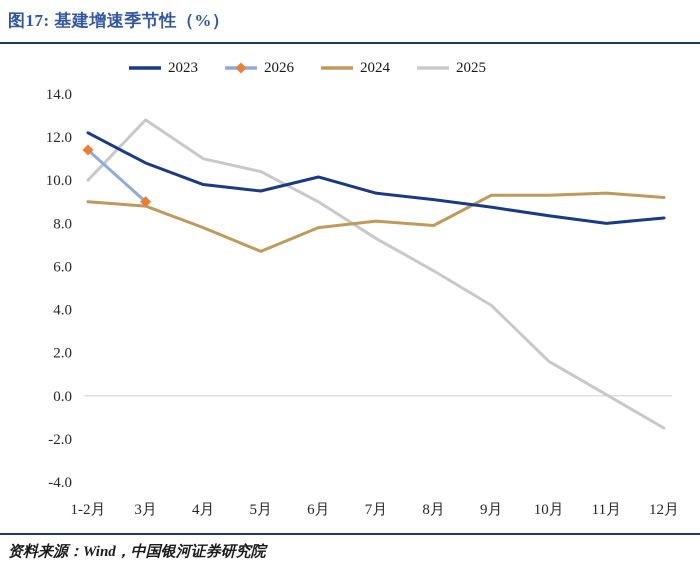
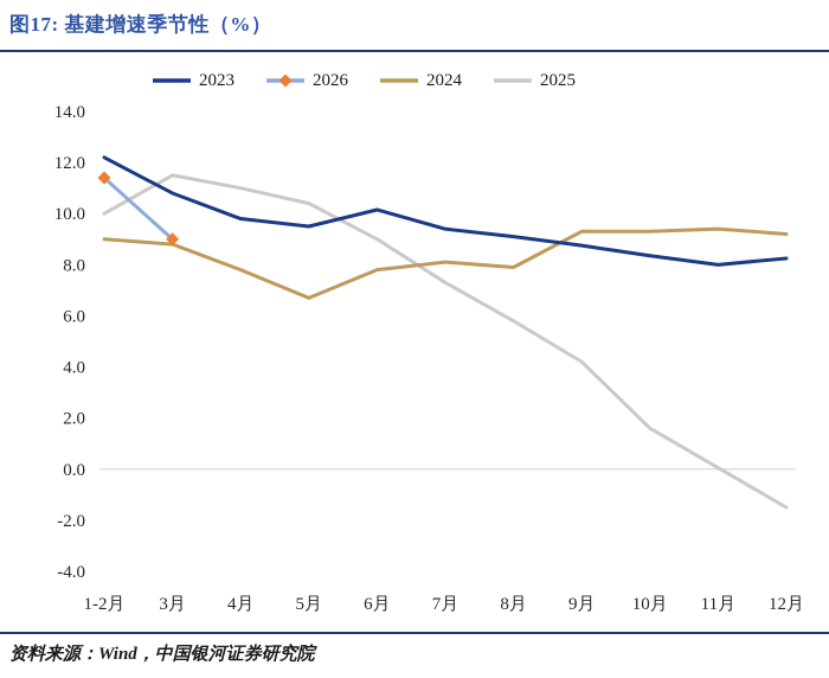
2025/3月: 12.8 -> 11.5
